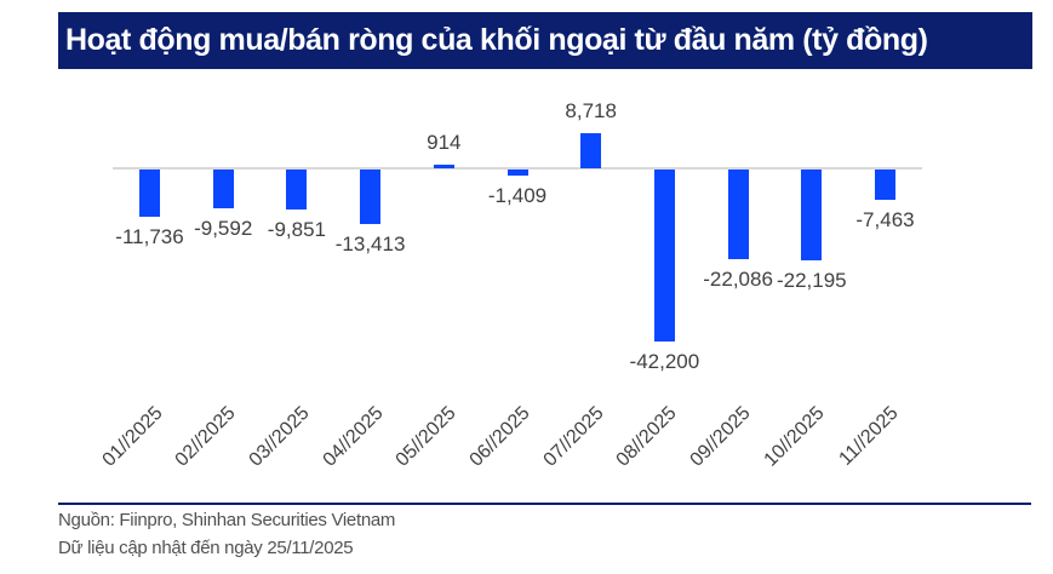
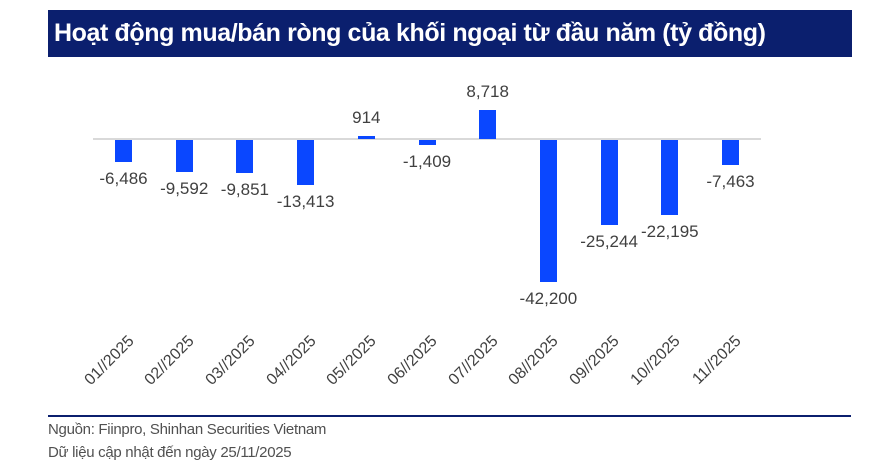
01//2025: -11,736 -> -6,486
09//2025: -22,086 -> -25,244
